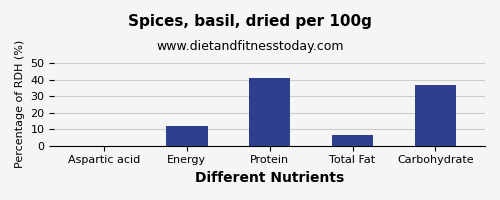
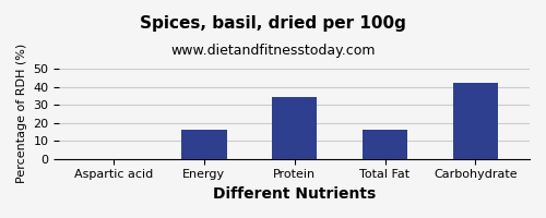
Energy: 12 -> 16
Protein: 41 -> 34
Total Fat: 6 -> 16
Carbohydrate: 37 -> 42
